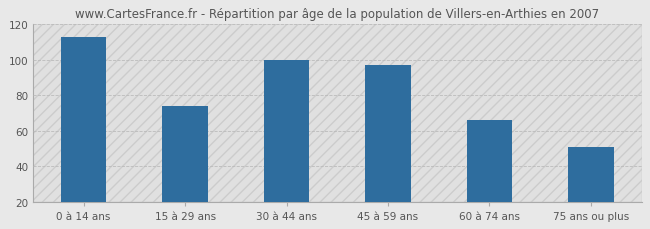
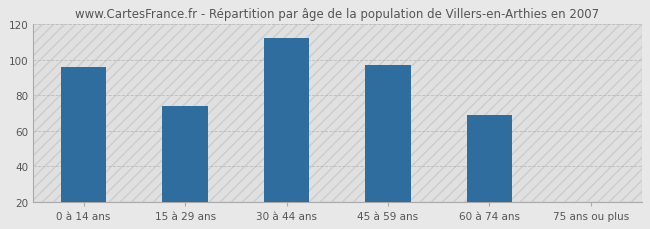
0 à 14 ans: 113 -> 96
30 à 44 ans: 100 -> 112
60 à 74 ans: 66 -> 69
75 ans ou plus: 51 -> 20
